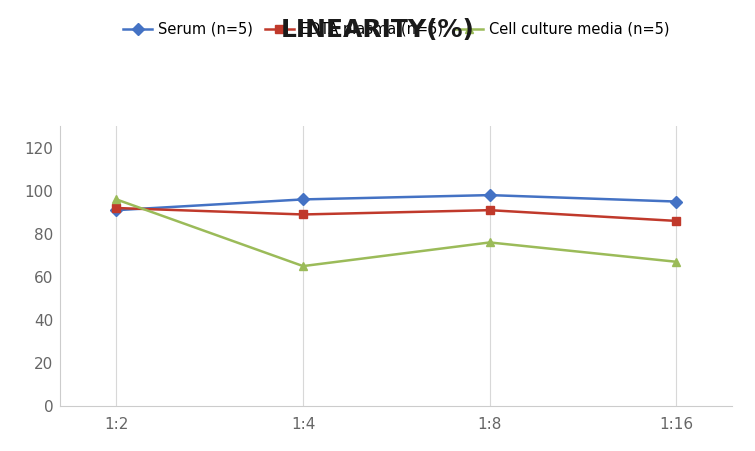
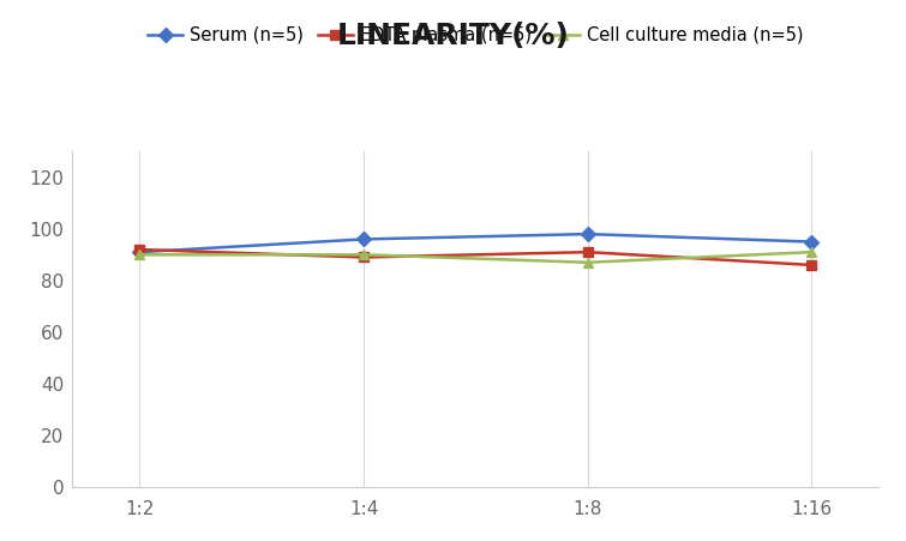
Cell culture media (n=5)/1:2: 96 -> 90
Cell culture media (n=5)/1:4: 65 -> 90
Cell culture media (n=5)/1:8: 76 -> 87
Cell culture media (n=5)/1:16: 67 -> 91
